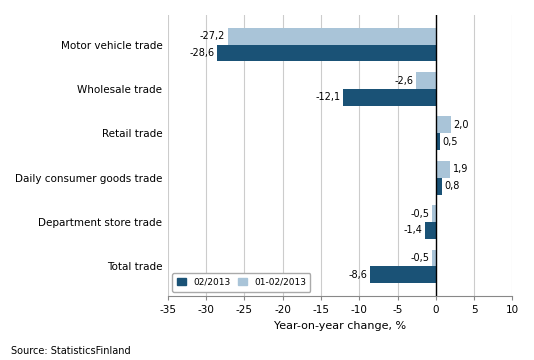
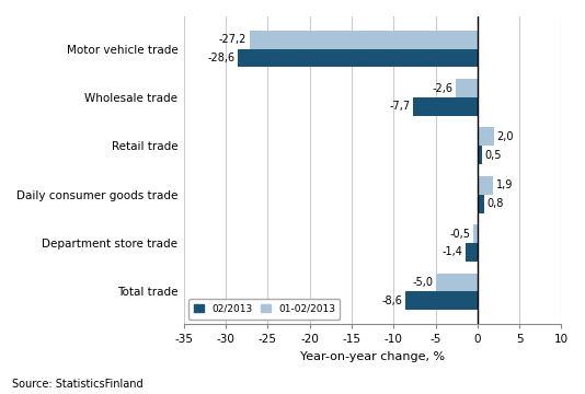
02/2013/Wholesale trade: -12,1 -> -7,7
01-02/2013/Total trade: -0,5 -> -5,0
